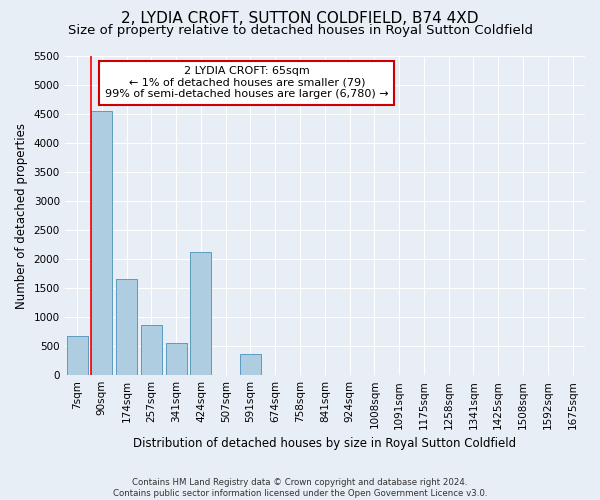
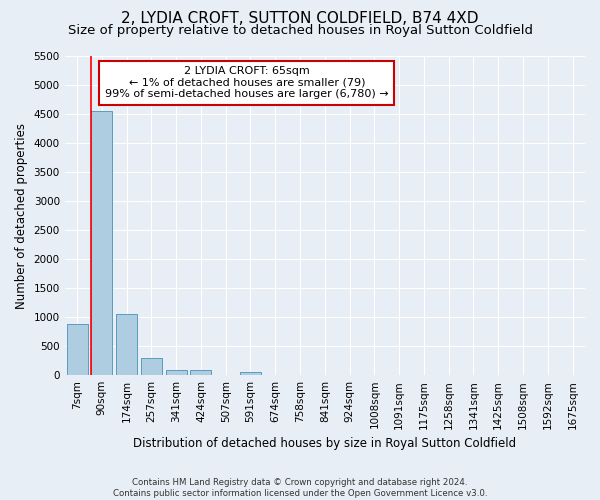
7sqm: 680 -> 880
174sqm: 1660 -> 1060
257sqm: 860 -> 300
341sqm: 560 -> 100
424sqm: 2120 -> 90
591sqm: 360 -> 60
